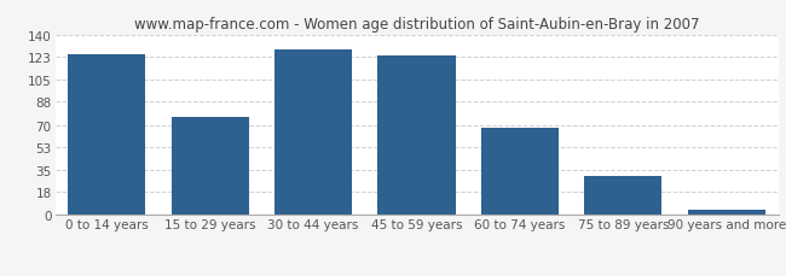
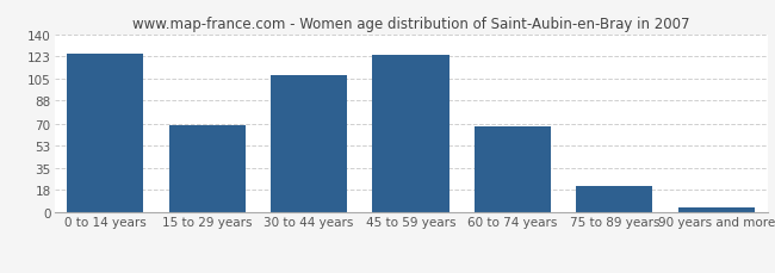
15 to 29 years: 76 -> 69
30 to 44 years: 129 -> 108
75 to 89 years: 30 -> 21
